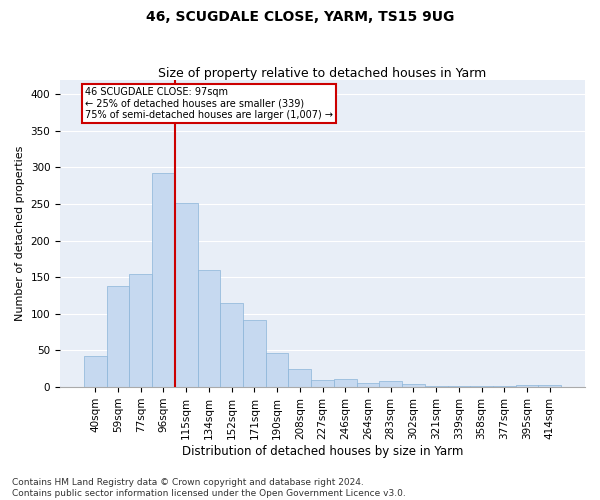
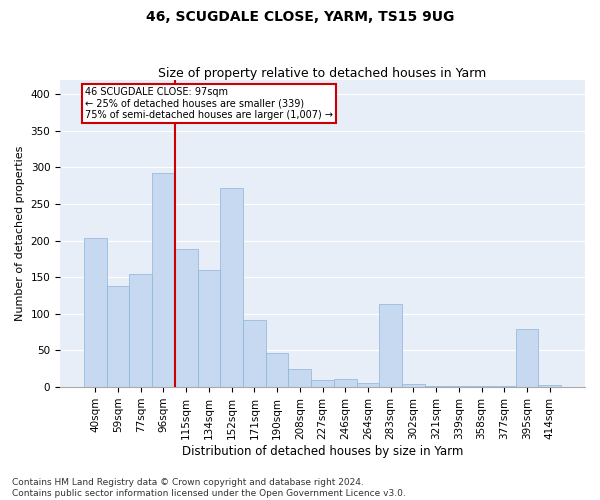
40sqm: 42 -> 204
115sqm: 251 -> 188
152sqm: 115 -> 272
283sqm: 9 -> 114
395sqm: 3 -> 80
